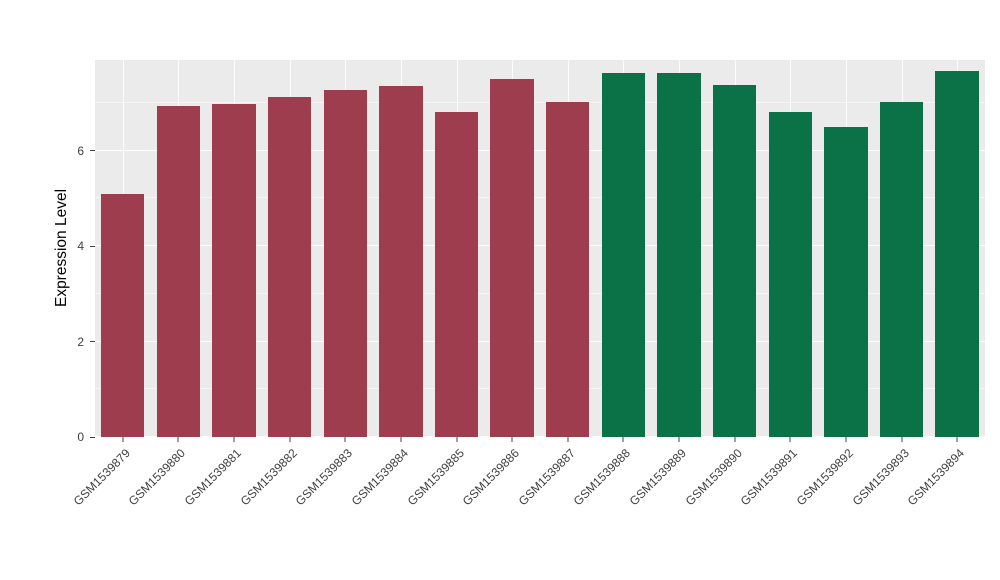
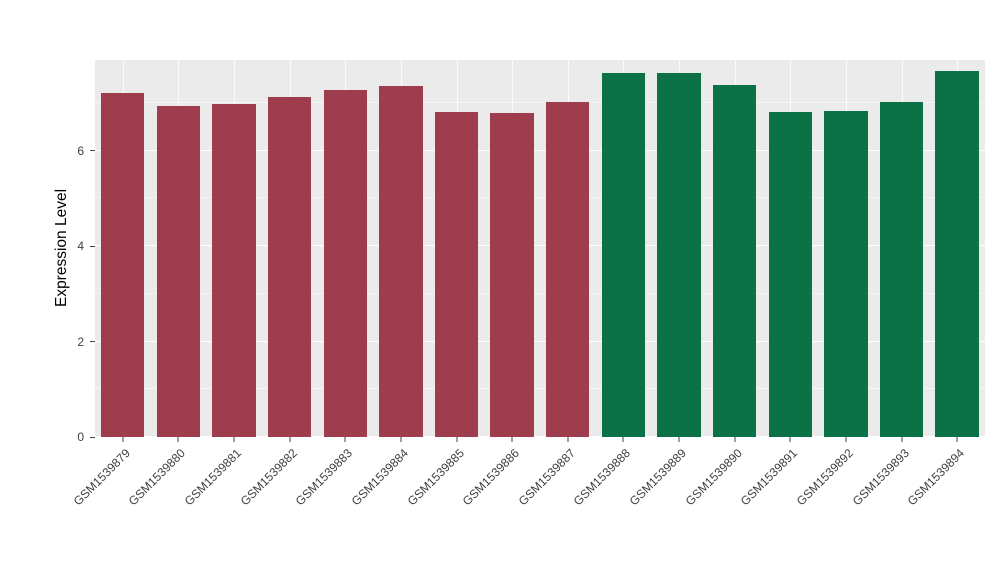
GSM1539879: 5.1 -> 7.2
GSM1539886: 7.5 -> 6.8
GSM1539892: 6.5 -> 6.8
